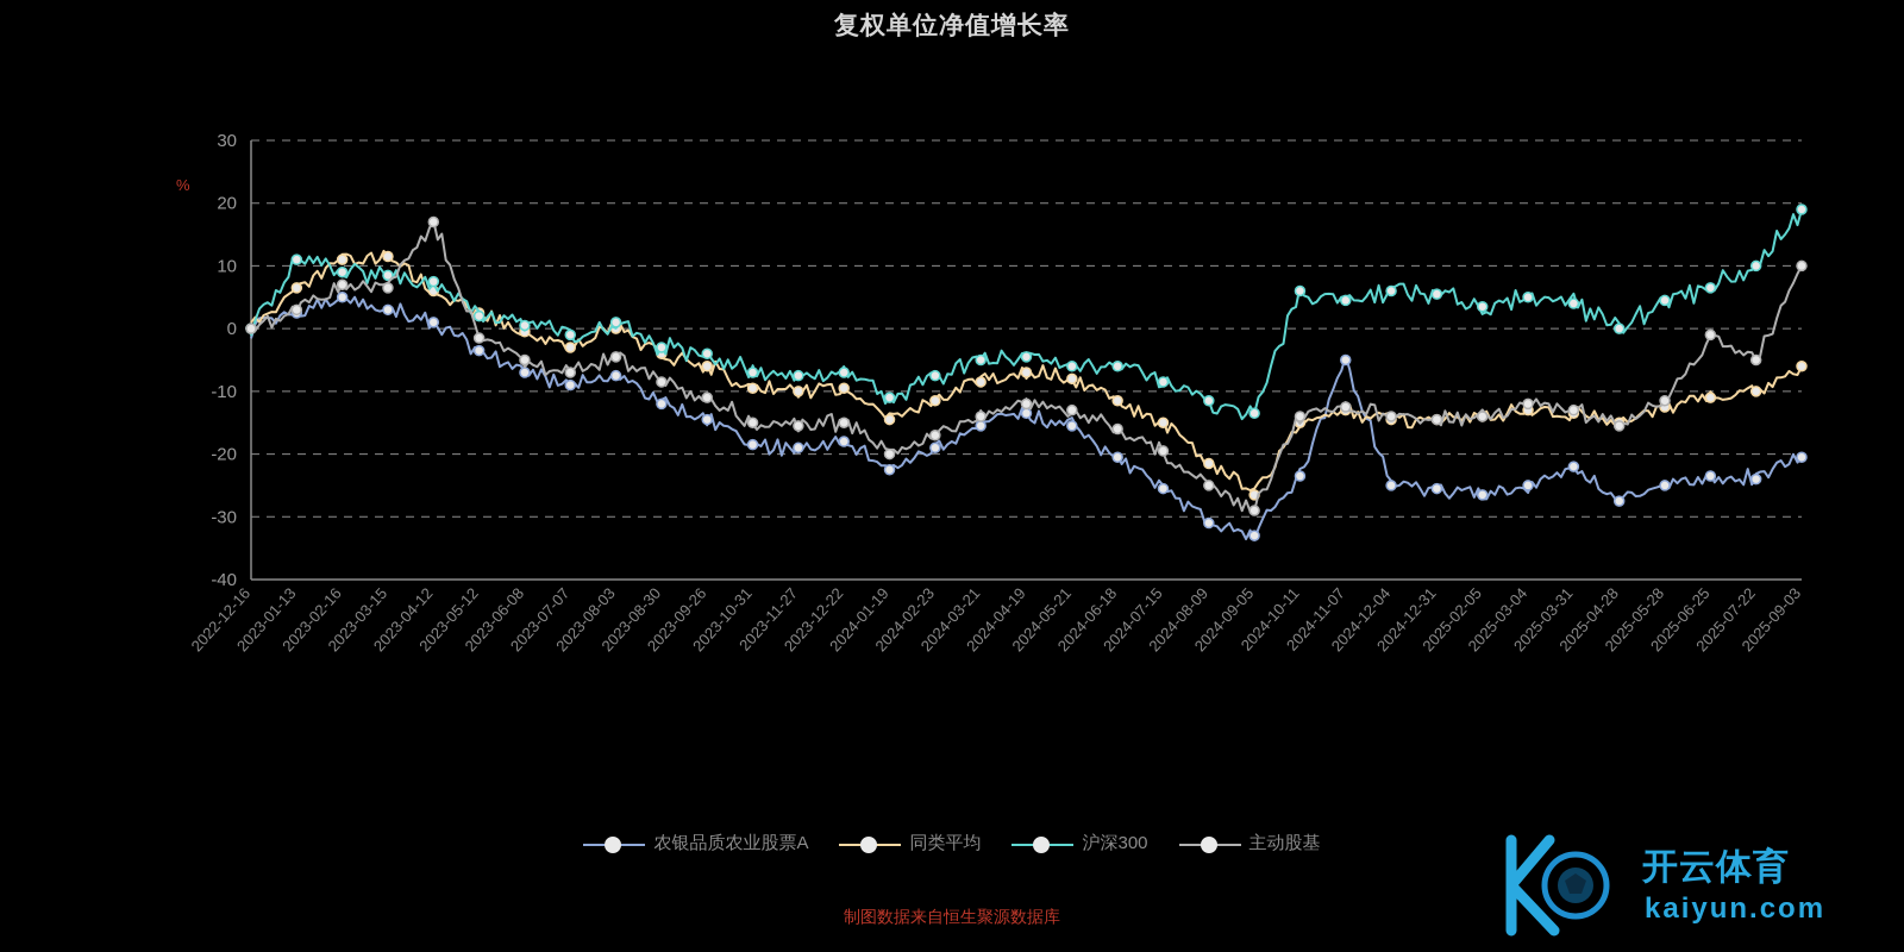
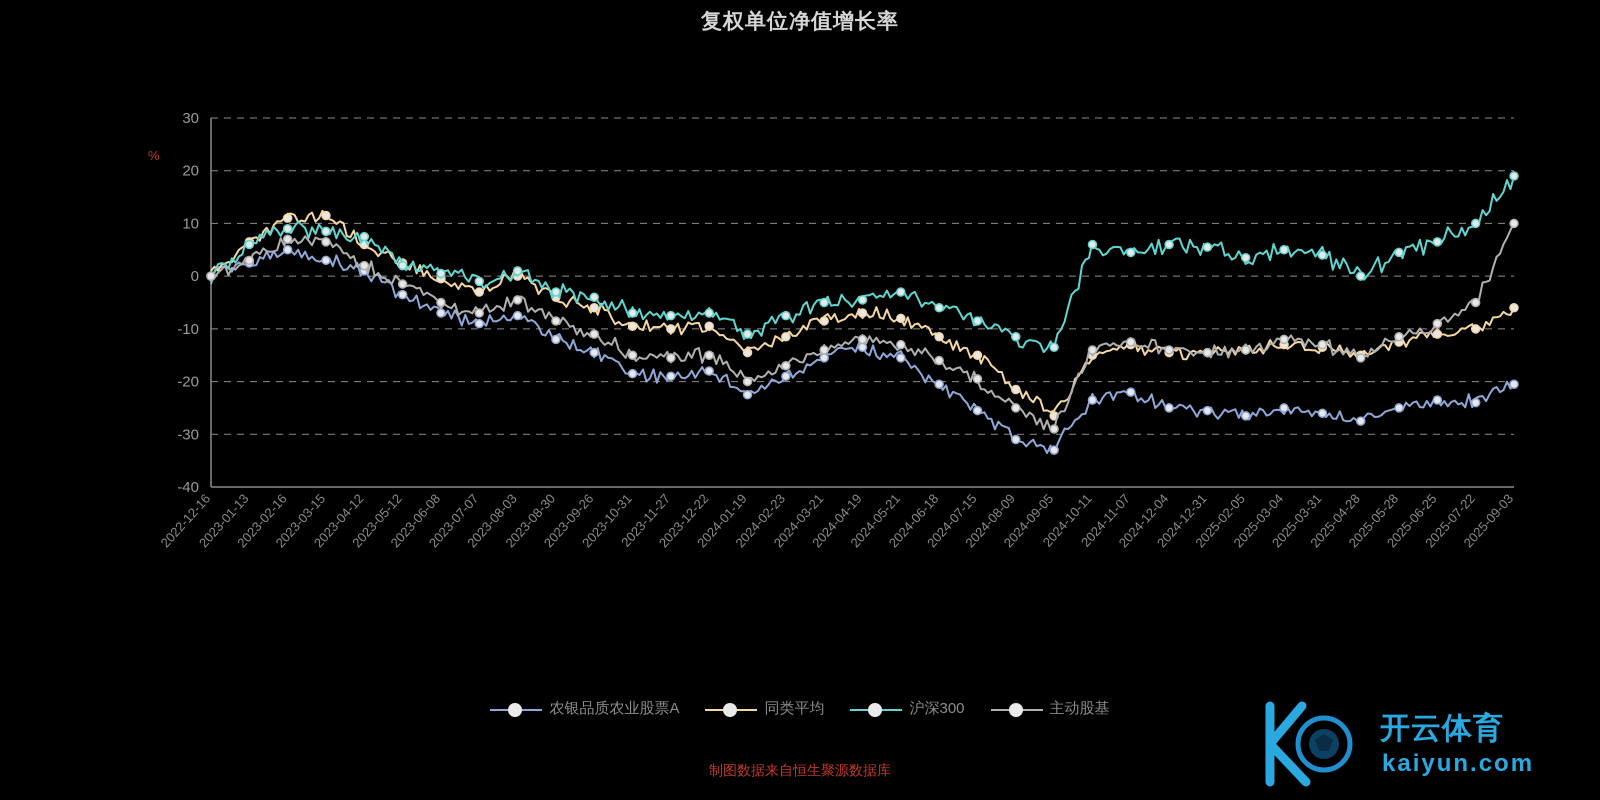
沪深300/2023-01-13: 11 -> 6
主动股基/2023-04-12: 17 -> 2
沪深300/2024-05-21: -6 -> -3
农银品质农业股票A/2024-11-07: -5 -> -22
农银品质农业股票A/2025-03-31: -22 -> -26
主动股基/2025-06-25: -1 -> -9
